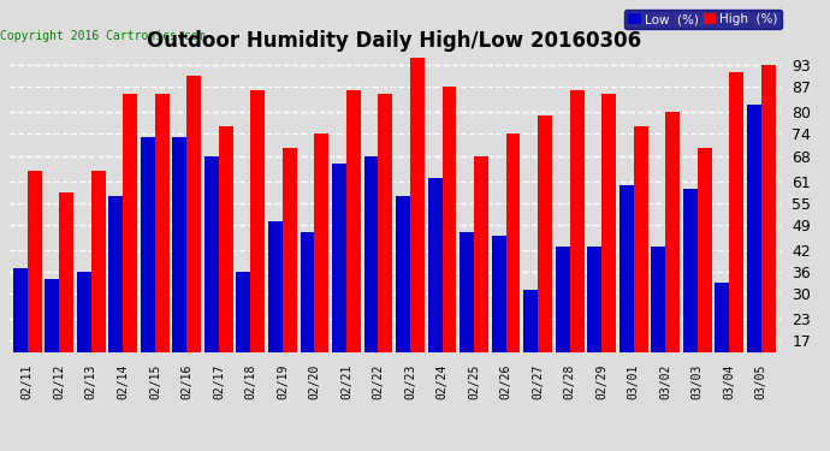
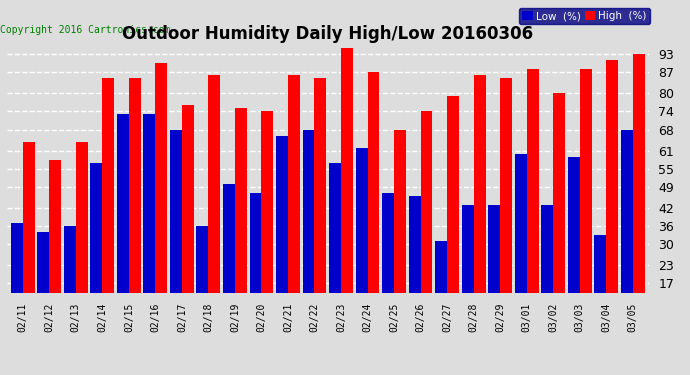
High (%)/02/19: 70 -> 75
High (%)/03/01: 76 -> 88
High (%)/03/03: 70 -> 88
Low (%)/03/05: 82 -> 68
